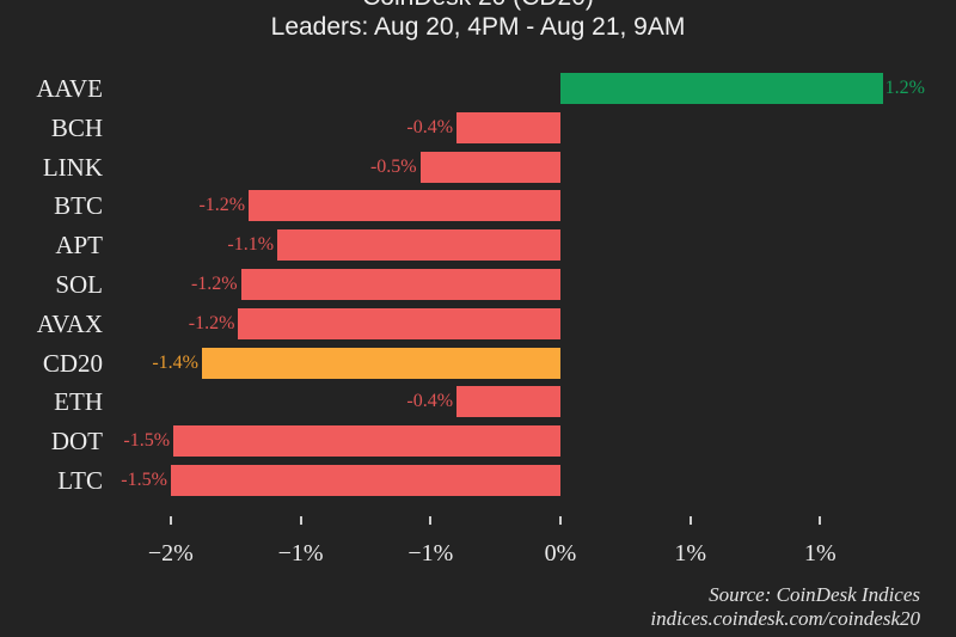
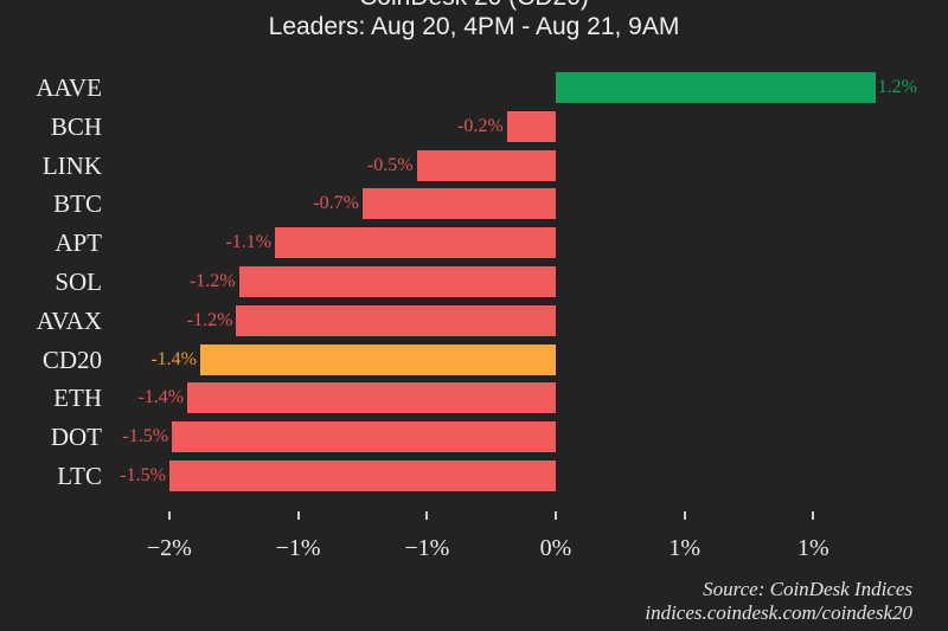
BCH: -0.4% -> -0.2%
BTC: -1.2% -> -0.7%
ETH: -0.4% -> -1.4%
